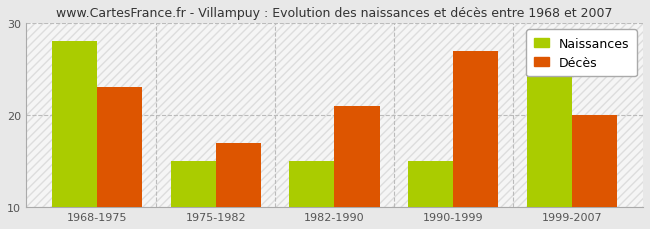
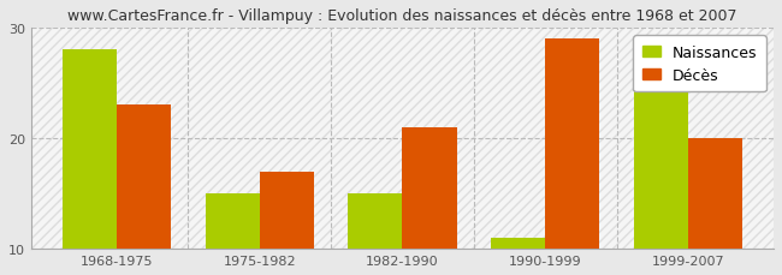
Naissances/1990-1999: 15 -> 11
Décès/1990-1999: 27 -> 29
